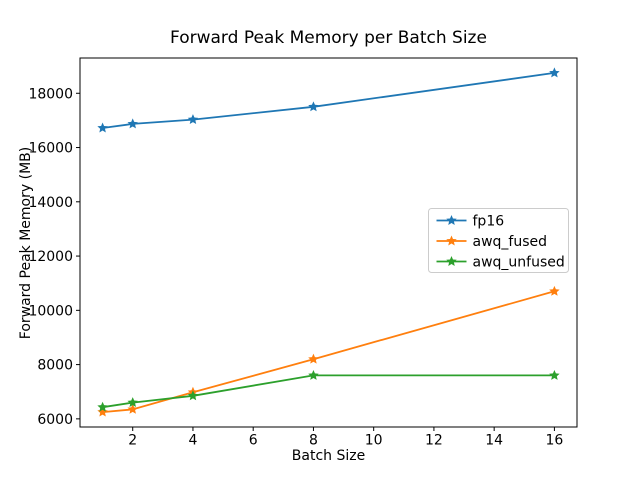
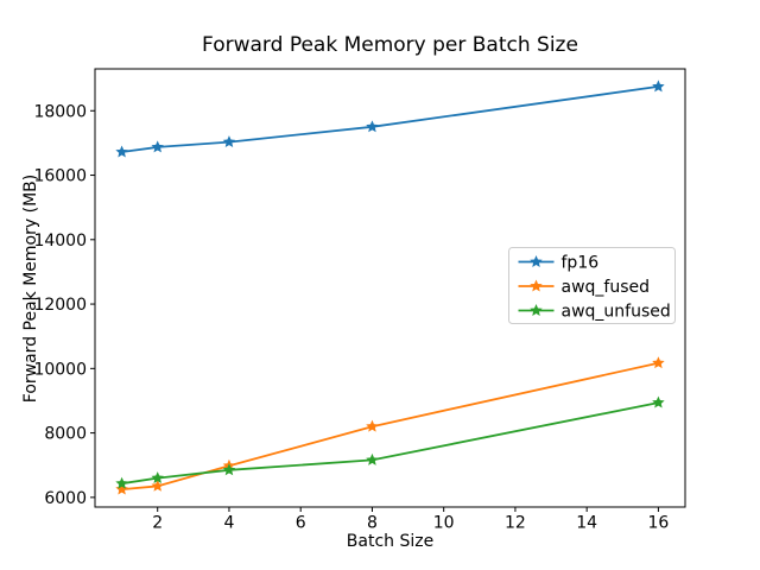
awq_unfused/8: 7600 -> 7200
awq_fused/16: 10700 -> 10200
awq_unfused/16: 7600 -> 8900
